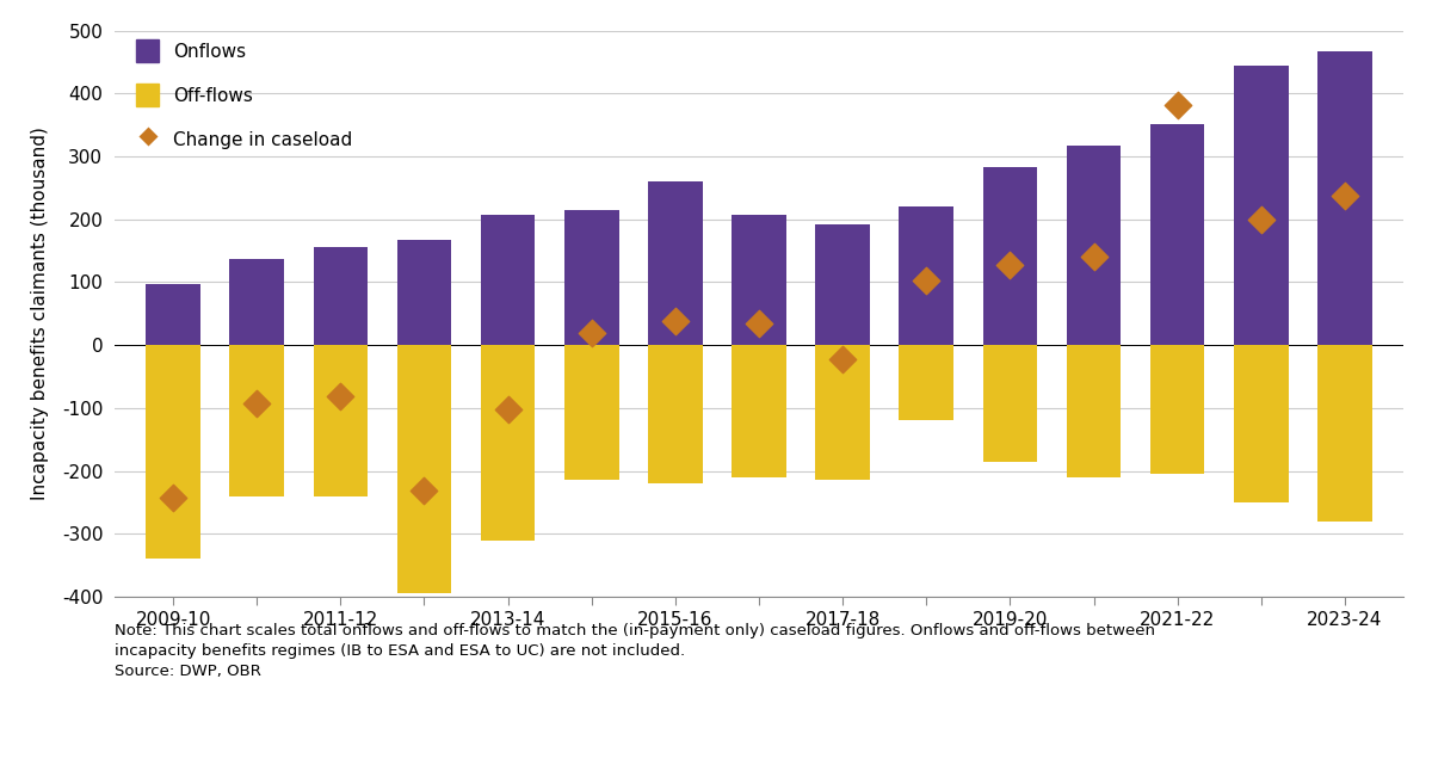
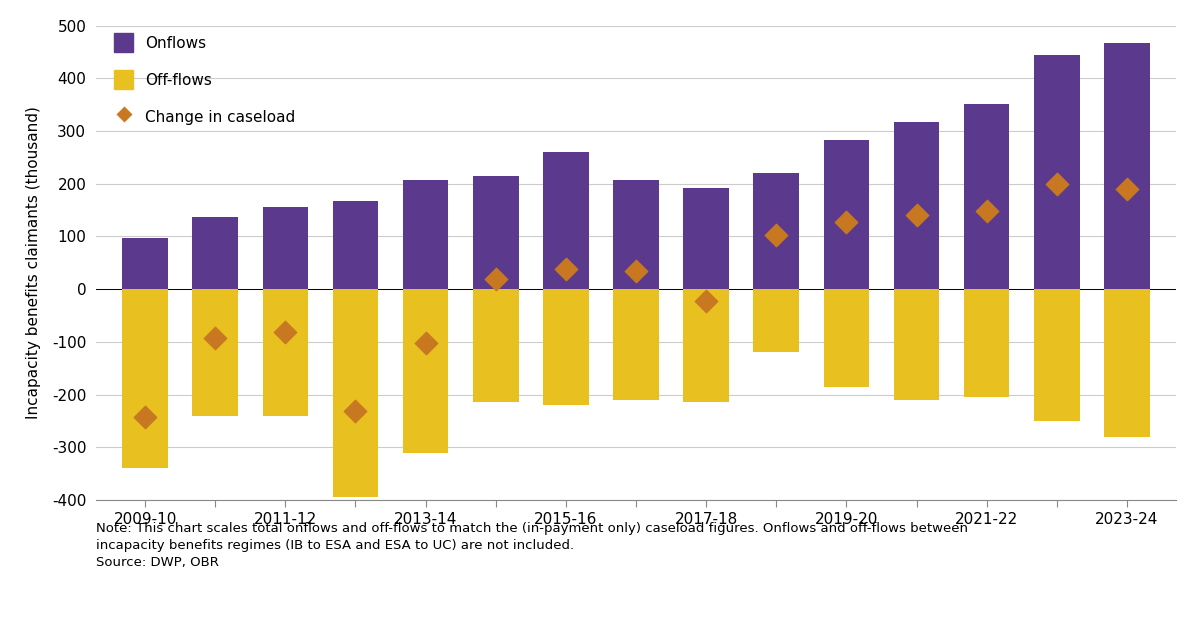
Change in caseload/2021-22: 382 -> 148
Change in caseload/2023-24: 238 -> 190
